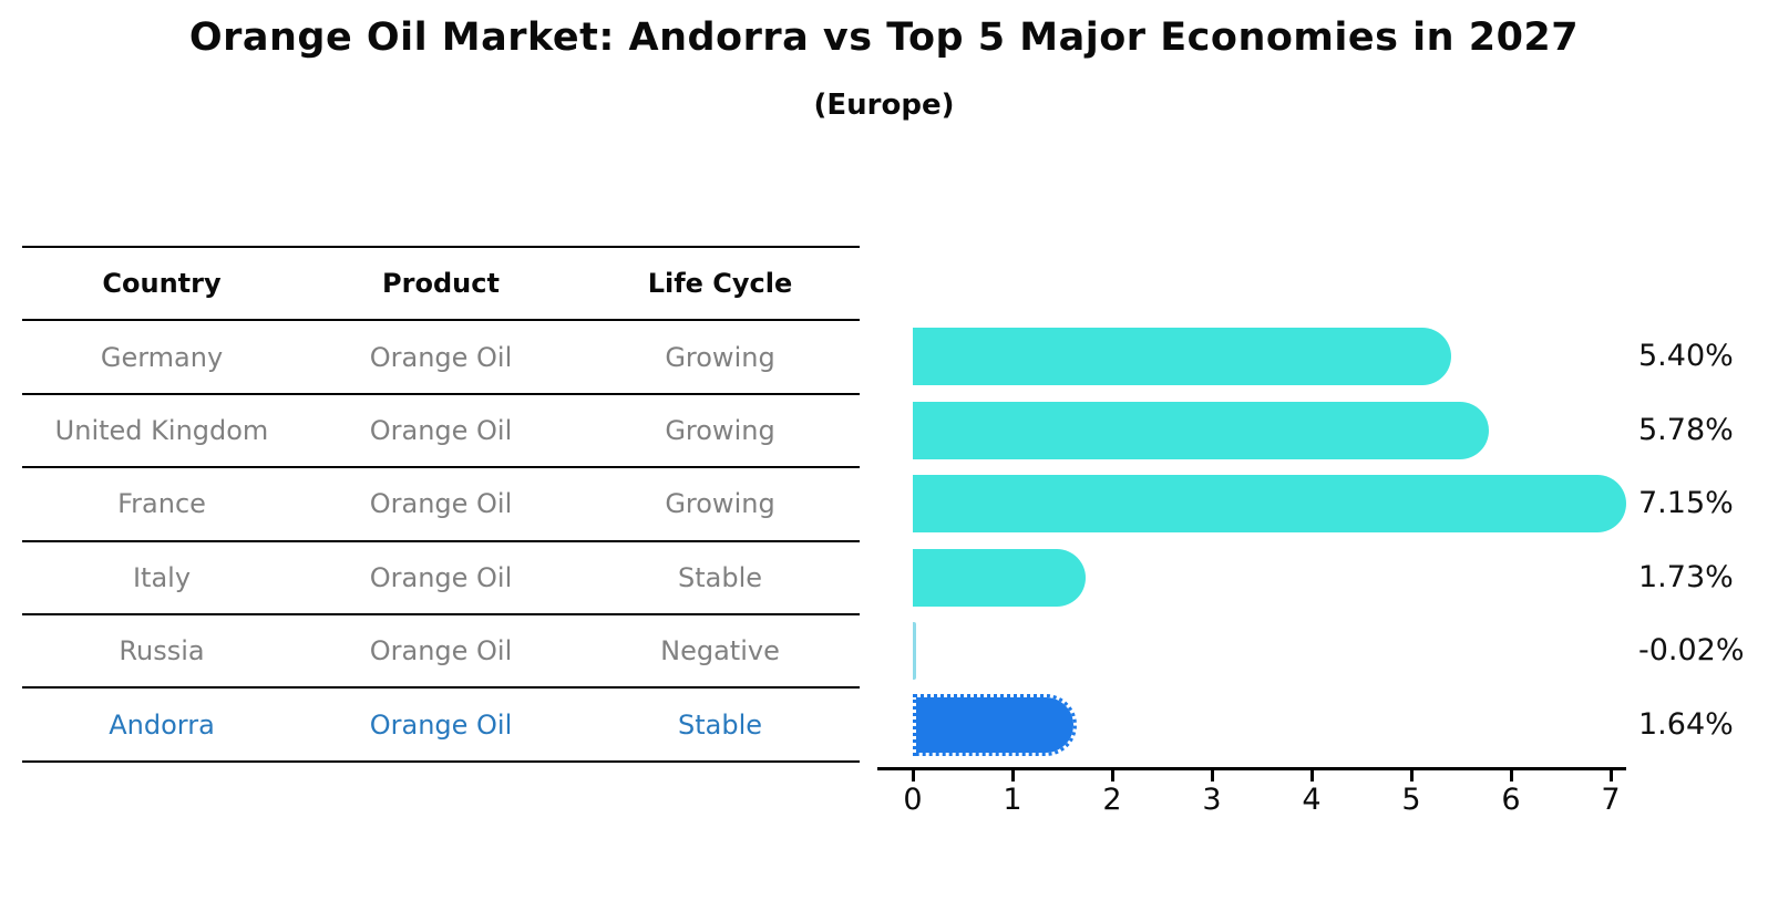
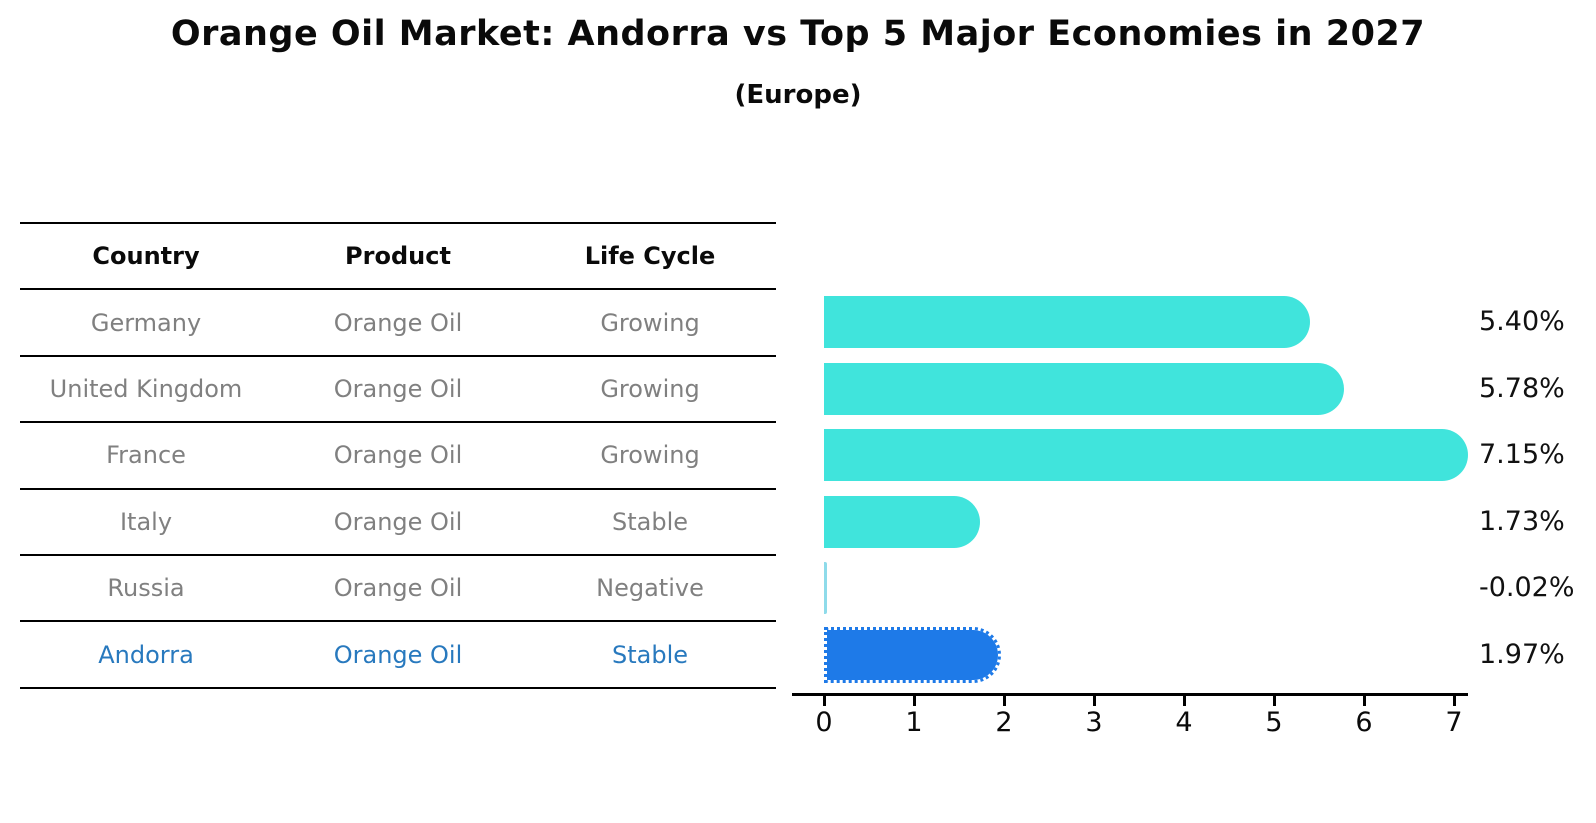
Andorra: 1.64% -> 1.97%
